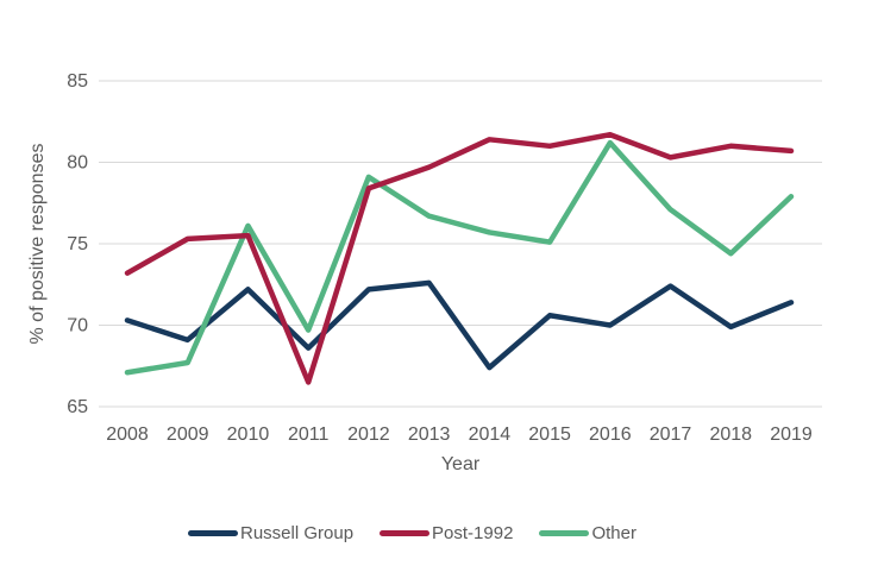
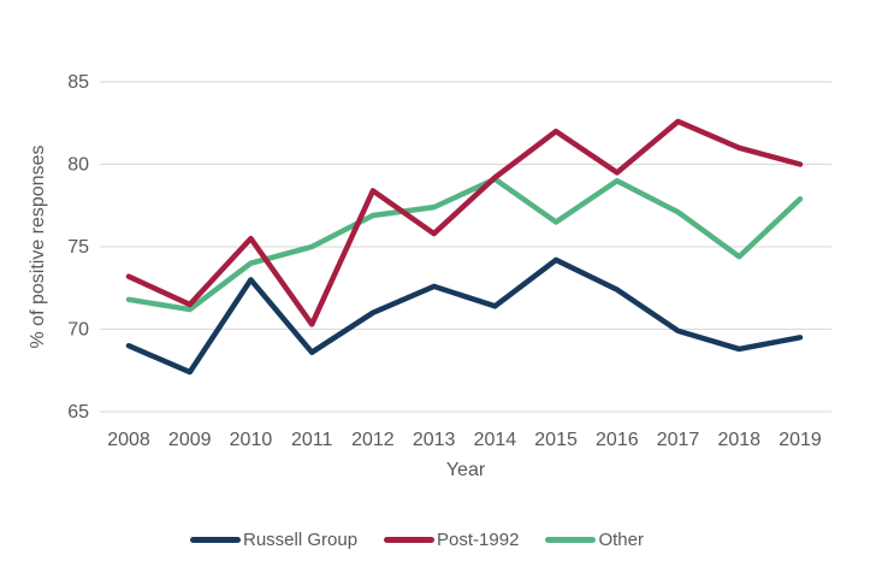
Russell Group/2008: 70.3 -> 69.0
Other/2008: 67.1 -> 71.8
Russell Group/2009: 69.1 -> 67.4
Post-1992/2009: 75.3 -> 71.5
Other/2009: 67.7 -> 71.2
Russell Group/2010: 72.2 -> 73.0
Other/2010: 76.1 -> 74.0
Post-1992/2011: 66.5 -> 70.3
Other/2011: 69.7 -> 75.0
Russell Group/2012: 72.2 -> 71.0
Other/2012: 79.1 -> 76.9
Post-1992/2013: 79.7 -> 75.8
Other/2013: 76.7 -> 77.4
Russell Group/2014: 67.4 -> 71.4
Post-1992/2014: 81.4 -> 79.2
Other/2014: 75.7 -> 79.1
Russell Group/2015: 70.6 -> 74.2
Post-1992/2015: 81.0 -> 82.0
Other/2015: 75.1 -> 76.5
Russell Group/2016: 70.0 -> 72.4
Post-1992/2016: 81.7 -> 79.5
Other/2016: 81.2 -> 79.0
Russell Group/2017: 72.4 -> 69.9
Post-1992/2017: 80.3 -> 82.6
Russell Group/2018: 69.9 -> 68.8
Russell Group/2019: 71.4 -> 69.5
Post-1992/2019: 80.7 -> 80.0
